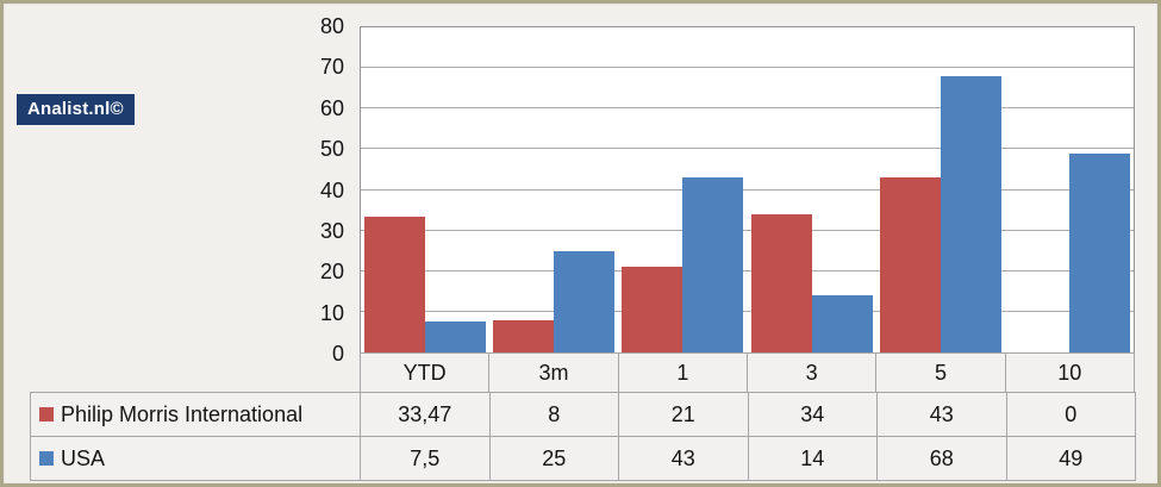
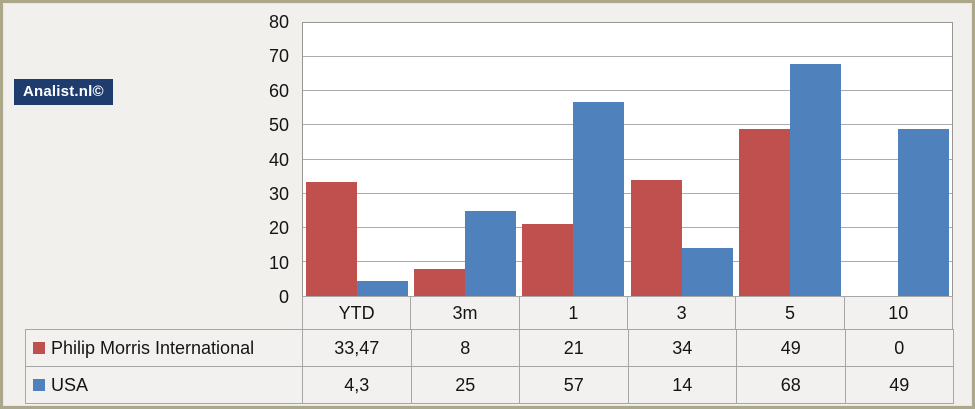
USA/YTD: 7,5 -> 4,3
USA/1: 43 -> 57
Philip Morris International/5: 43 -> 49
